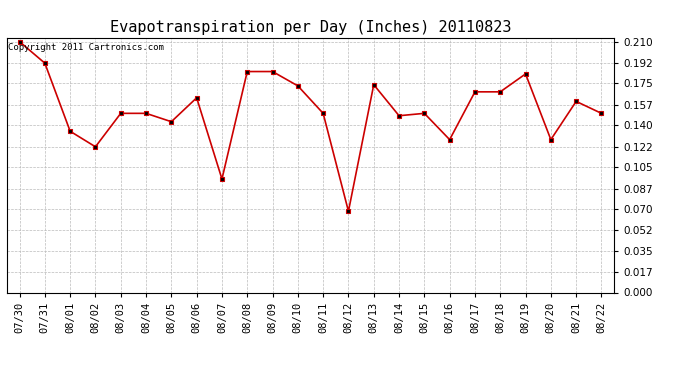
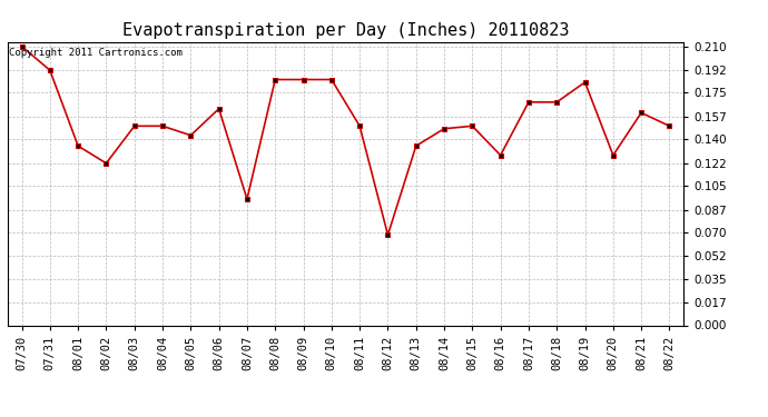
08/10: 0.173 -> 0.185
08/13: 0.174 -> 0.135
